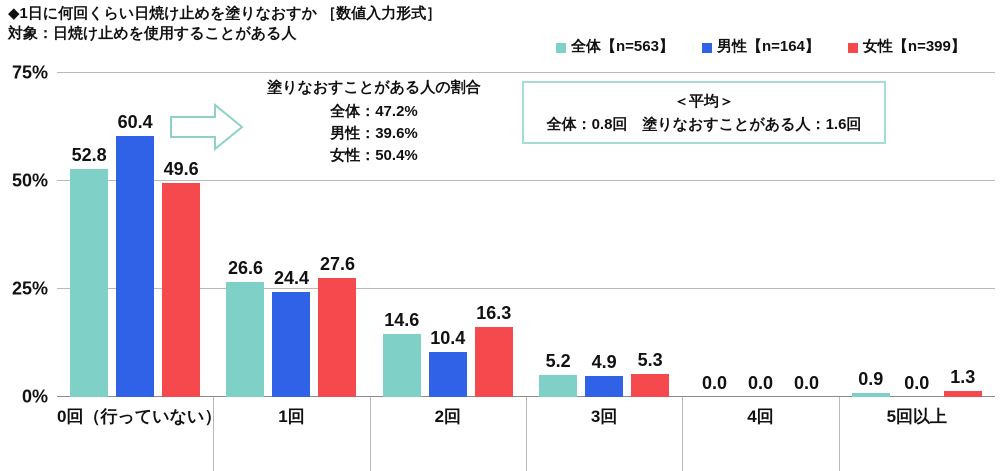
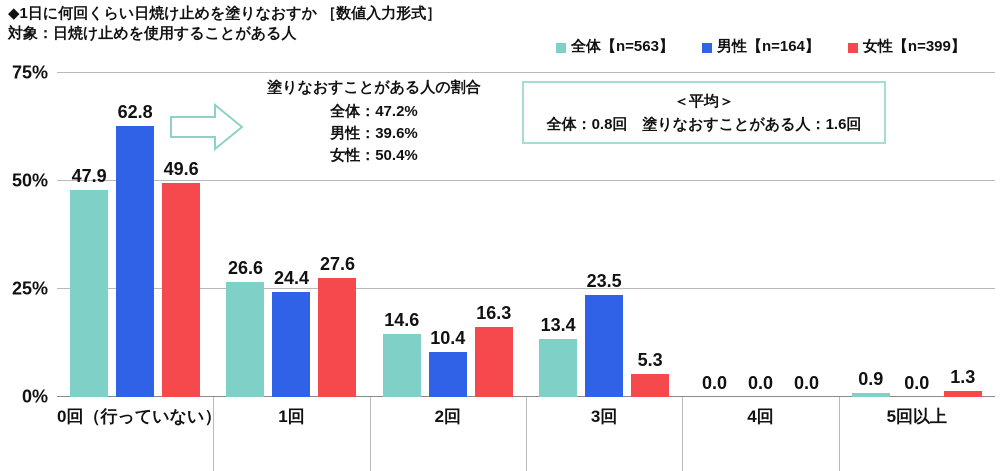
全体【n=563】/0回（行っていない）: 52.8 -> 47.9
男性【n=164】/0回（行っていない）: 60.4 -> 62.8
全体【n=563】/3回: 5.2 -> 13.4
男性【n=164】/3回: 4.9 -> 23.5
